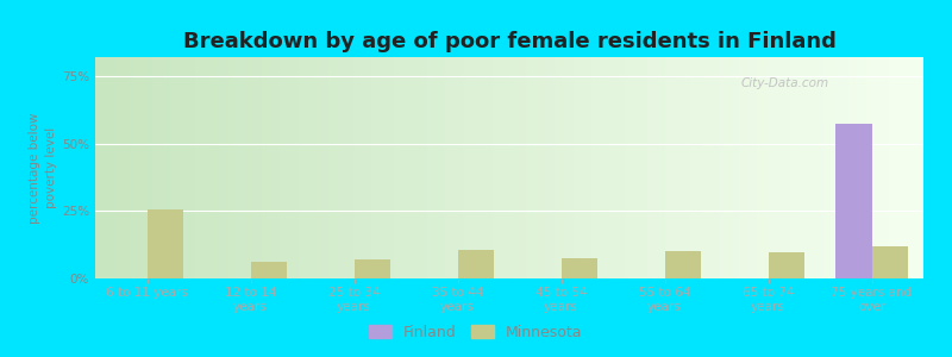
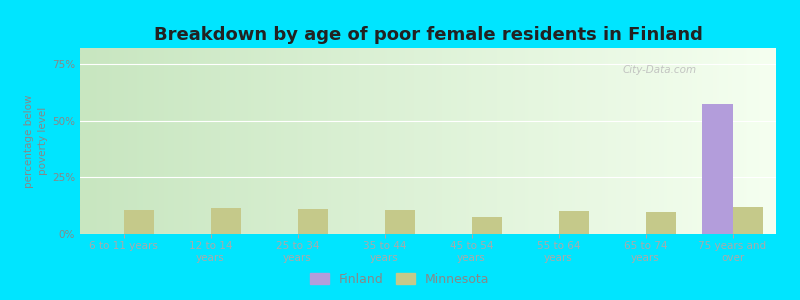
Minnesota/6 to 11 years: 25.5% -> 10.5%
Minnesota/12 to 14 years: 6.0% -> 11.5%
Minnesota/25 to 34 years: 7.0% -> 11.0%
